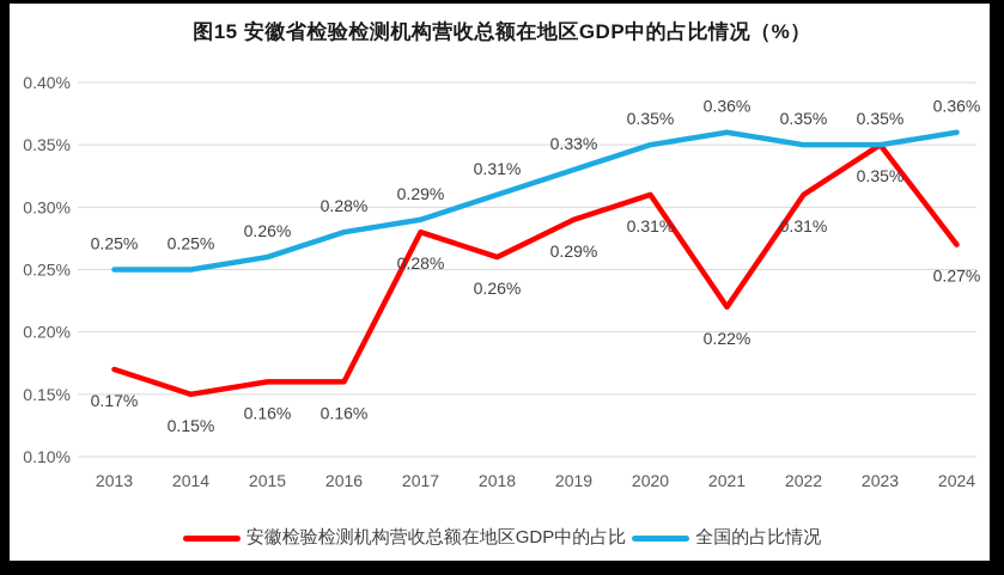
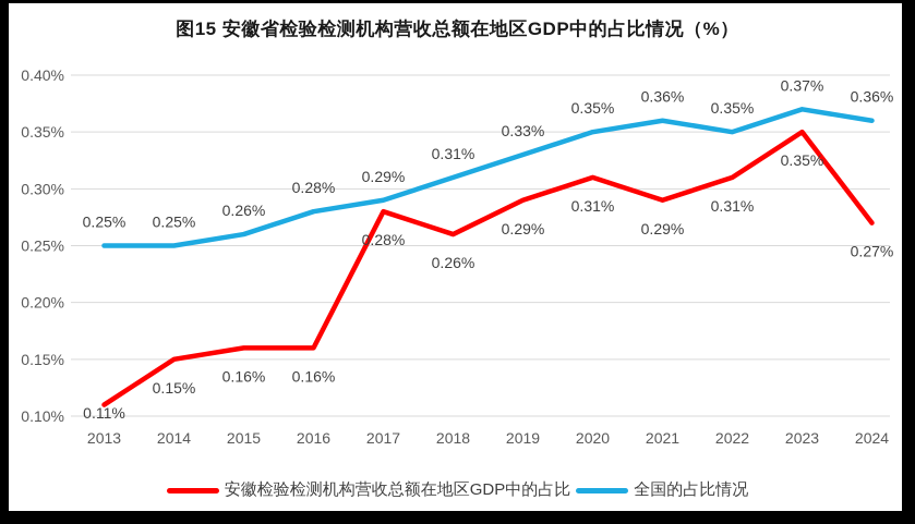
安徽检验检测机构营收总额在地区GDP中的占比/2013: 0.17% -> 0.11%
安徽检验检测机构营收总额在地区GDP中的占比/2021: 0.22% -> 0.29%
全国的占比情况/2023: 0.35% -> 0.37%
